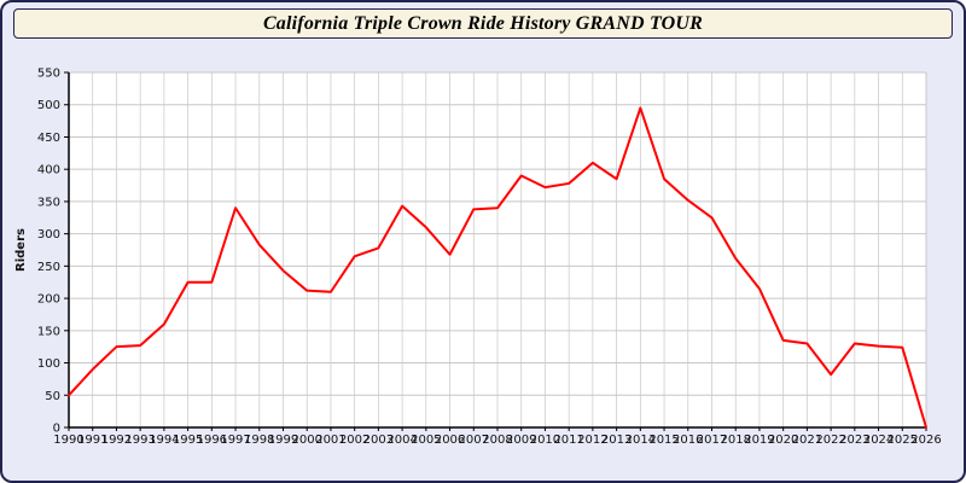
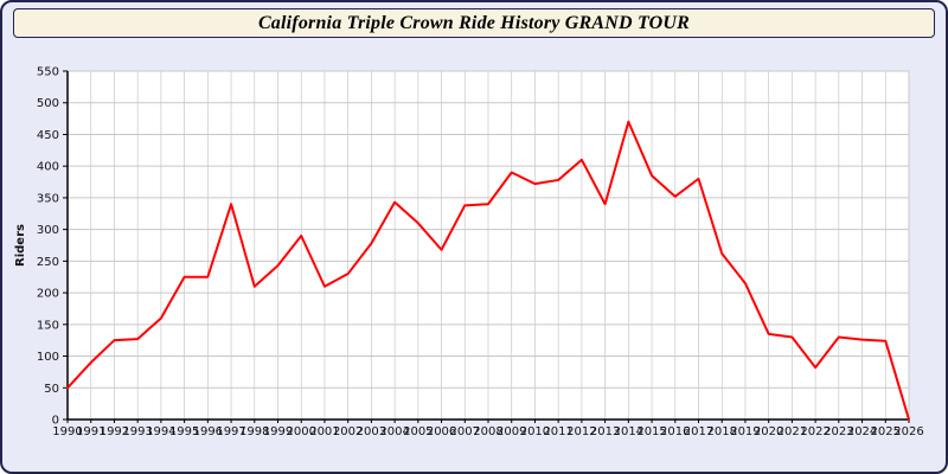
1998: 280 -> 210
2000: 210 -> 290
2002: 260 -> 230
2013: 380 -> 340
2014: 500 -> 470
2017: 320 -> 380
